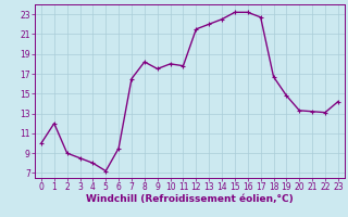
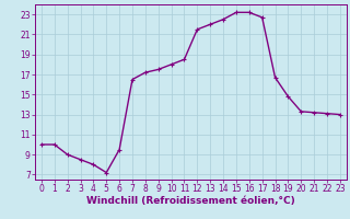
1: 12.0 -> 10.0
8: 18.2 -> 17.2
11: 17.8 -> 18.5
23: 14.2 -> 13.0
